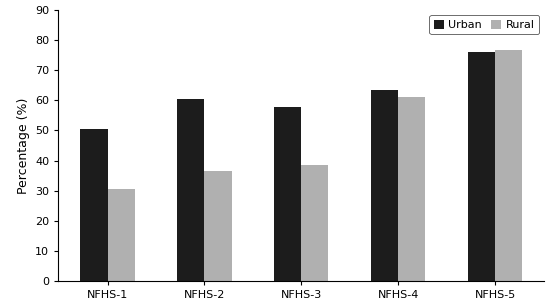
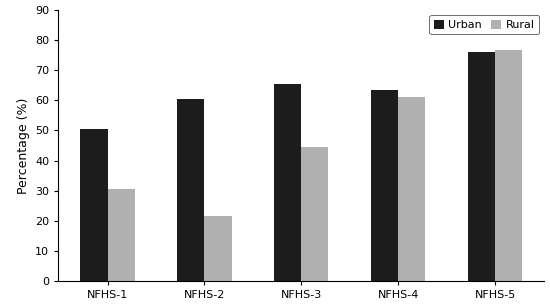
Rural/NFHS-2: 36.7 -> 21.5
Urban/NFHS-3: 57.8 -> 65.5
Rural/NFHS-3: 38.6 -> 44.5
